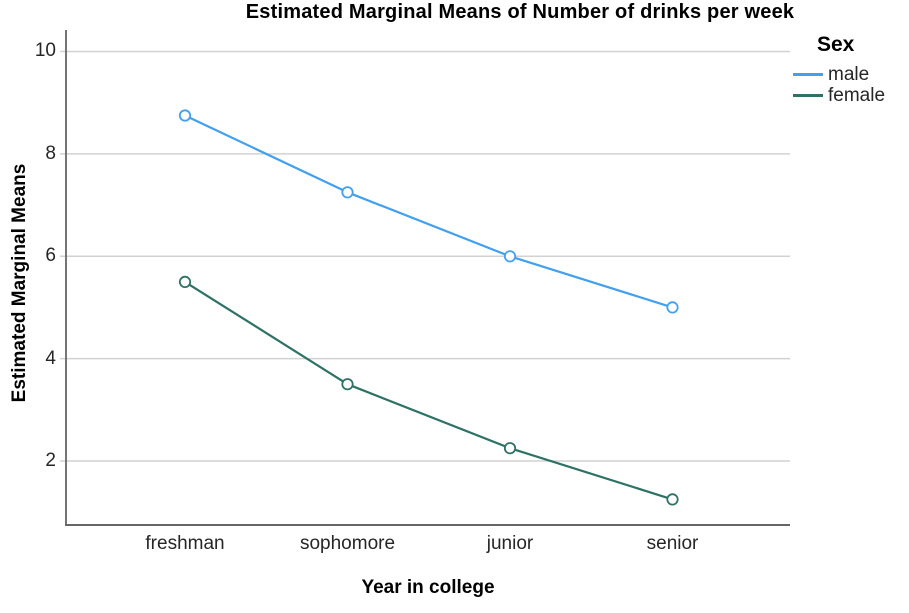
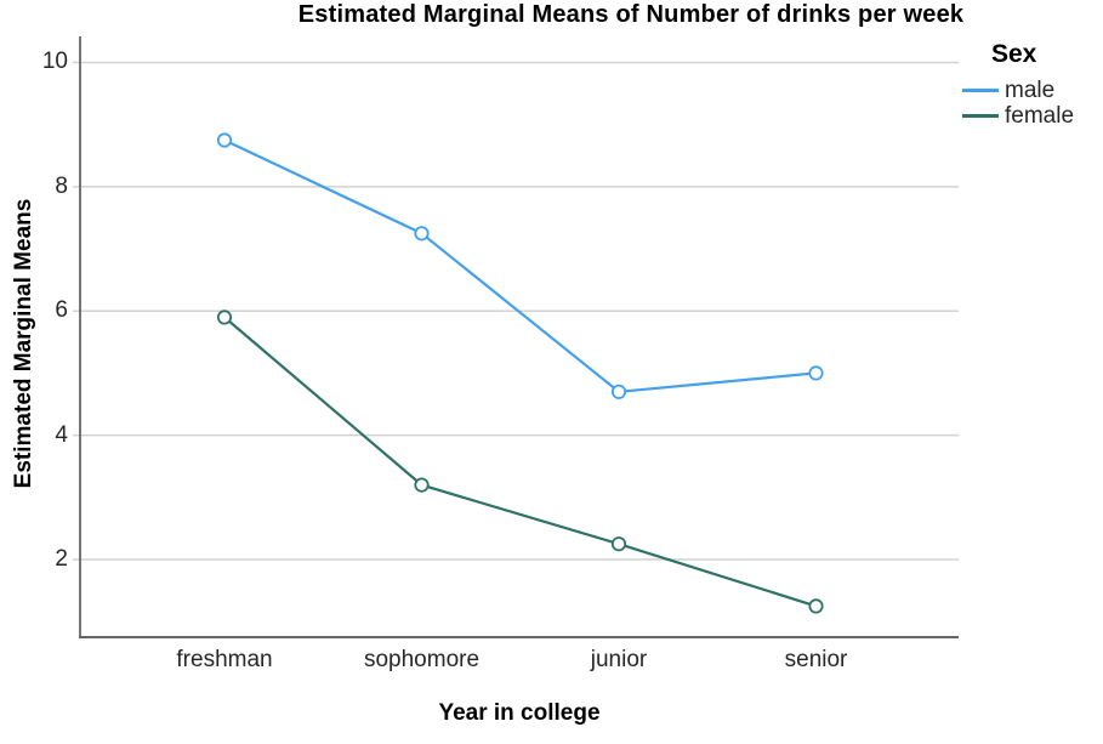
female/freshman: 5.5 -> 5.9
female/sophomore: 3.5 -> 3.2
male/junior: 6.0 -> 4.7
